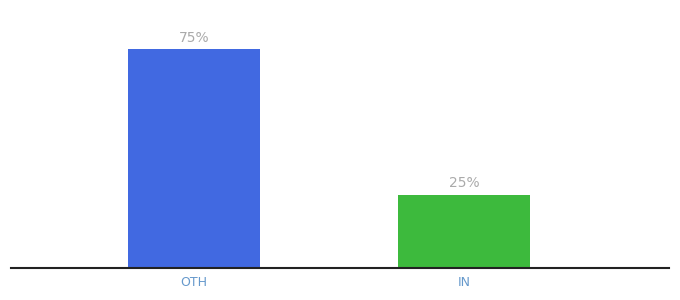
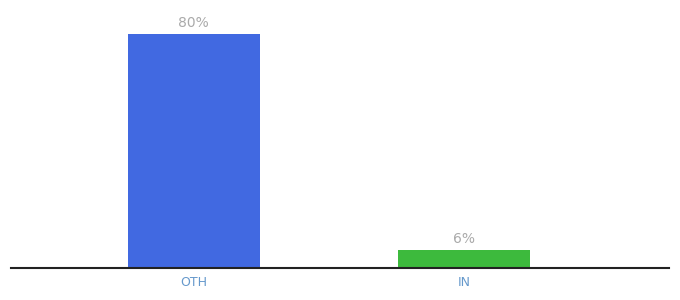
OTH: 75% -> 80%
IN: 25% -> 6%
